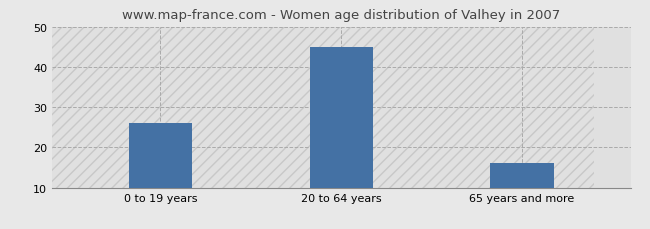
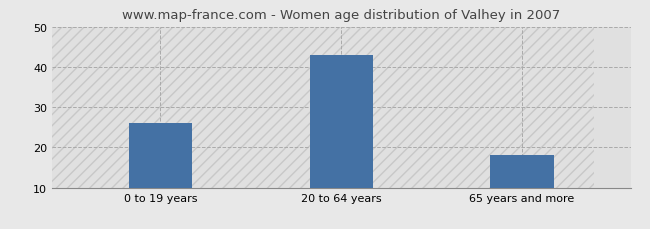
20 to 64 years: 45 -> 43
65 years and more: 16 -> 18
